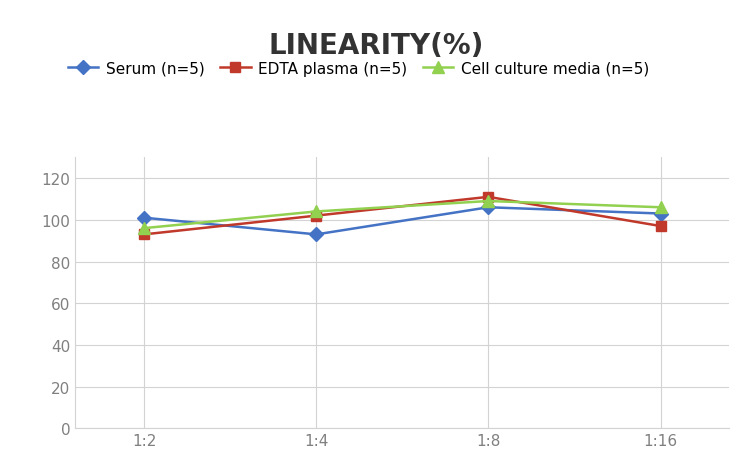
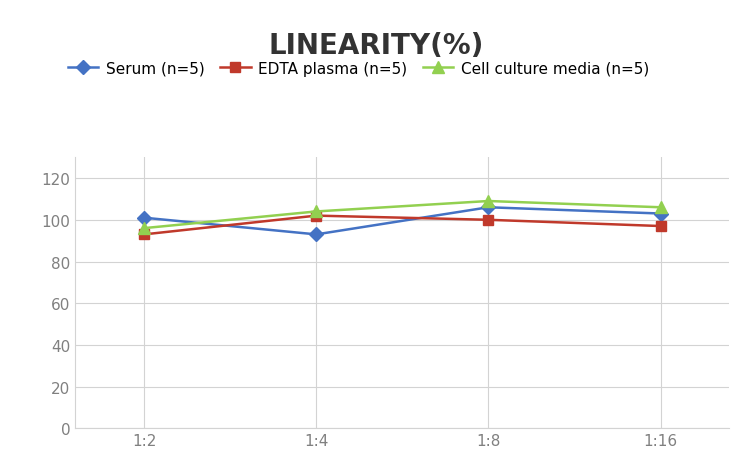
EDTA plasma (n=5)/1:8: 111 -> 100
